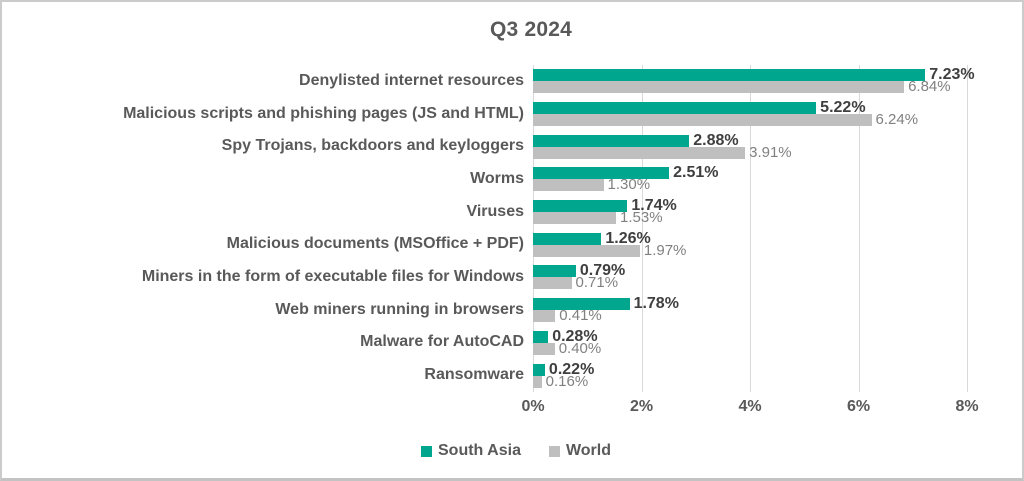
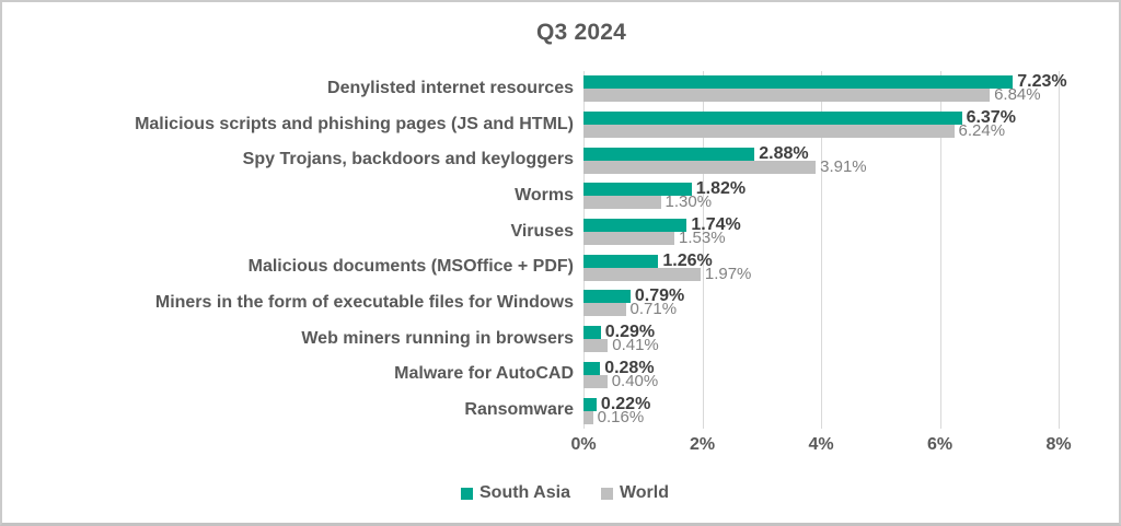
South Asia/Malicious scripts and phishing pages (JS and HTML): 5.22% -> 6.37%
South Asia/Worms: 2.51% -> 1.82%
South Asia/Web miners running in browsers: 1.78% -> 0.29%
